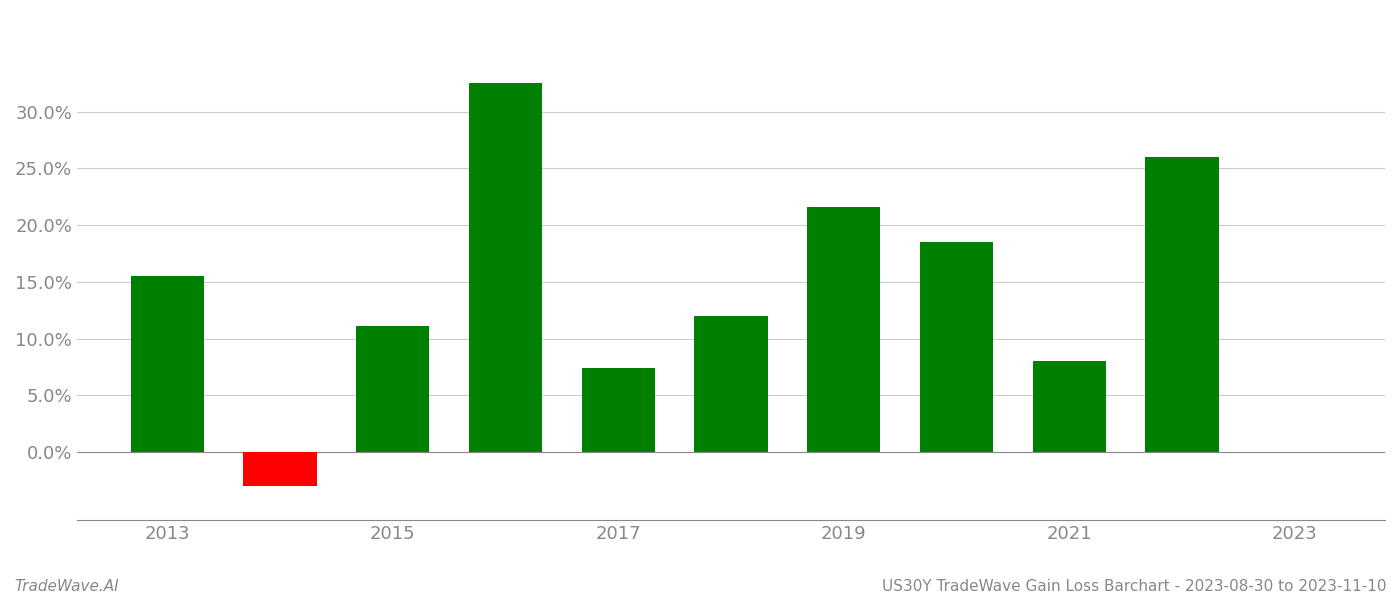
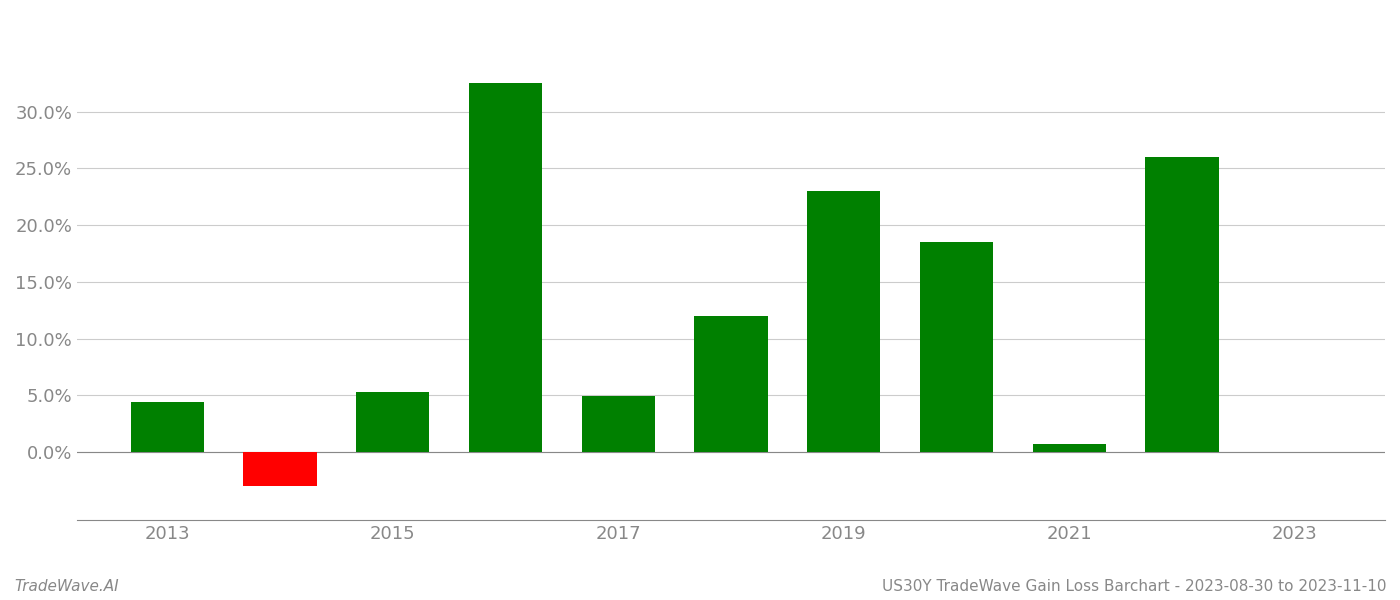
2013: 15.5% -> 4.4%
2015: 11.1% -> 5.3%
2017: 7.4% -> 4.9%
2019: 21.6% -> 23.0%
2021: 8.0% -> 0.7%
